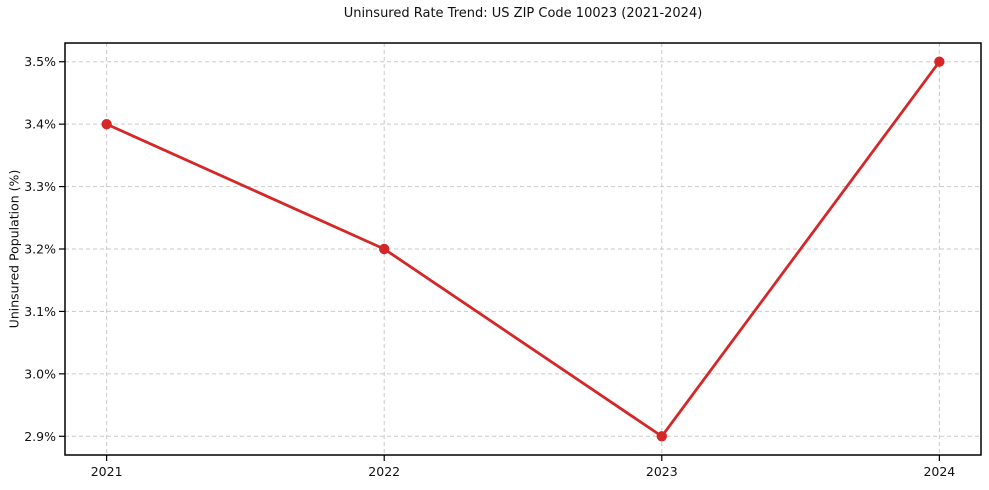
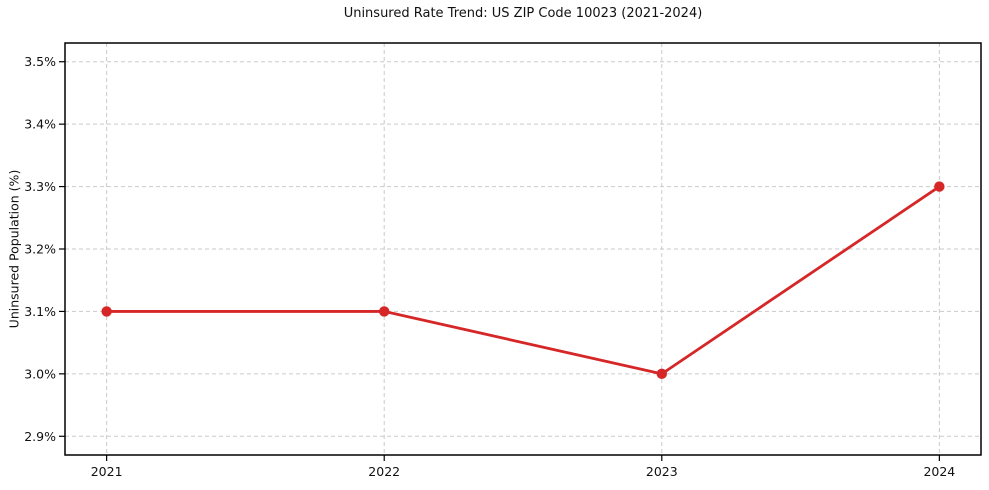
2021: 3.4% -> 3.1%
2022: 3.2% -> 3.1%
2023: 2.9% -> 3.0%
2024: 3.5% -> 3.3%
